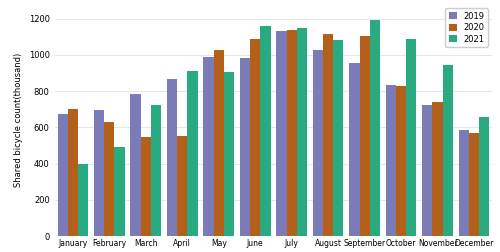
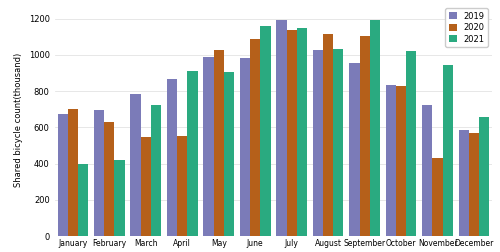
2021/February: 490 -> 420
2019/July: 1130 -> 1190
2021/August: 1080 -> 1030
2021/October: 1080 -> 1020
2020/November: 740 -> 430
